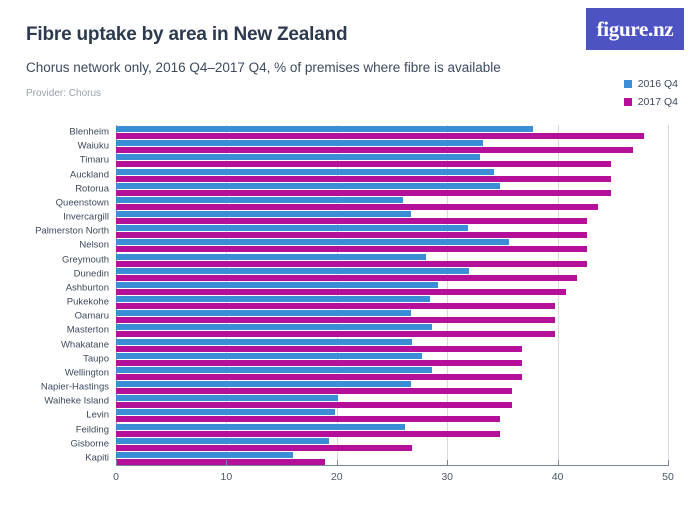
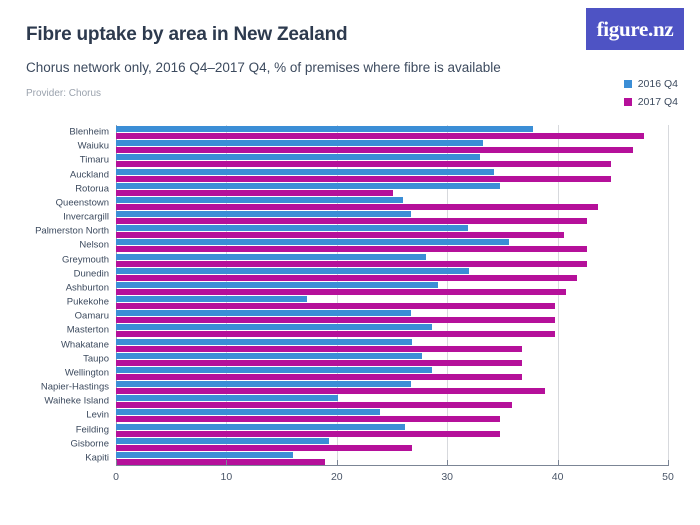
2017 Q4/Rotorua: 44.8 -> 25.1
2017 Q4/Palmerston North: 42.7 -> 40.6
2016 Q4/Pukekohe: 28.4 -> 17.3
2017 Q4/Napier-Hastings: 35.9 -> 38.9
2016 Q4/Levin: 19.8 -> 23.9
